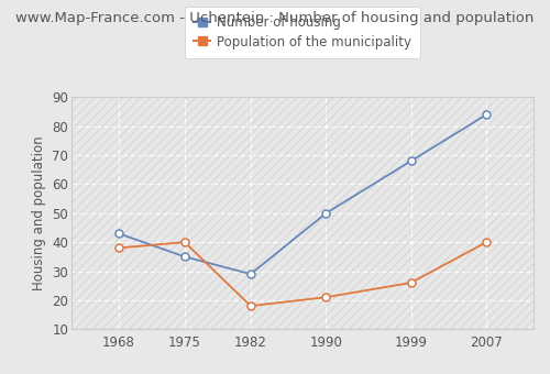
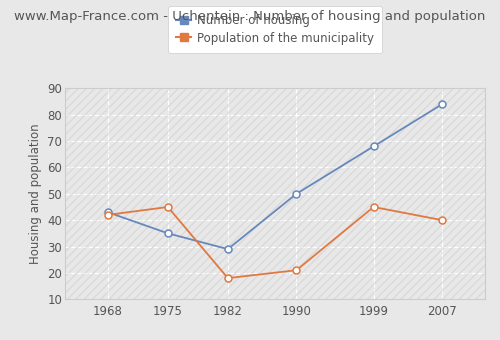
Population of the municipality/1968: 38 -> 42
Population of the municipality/1975: 40 -> 45
Population of the municipality/1999: 26 -> 45
